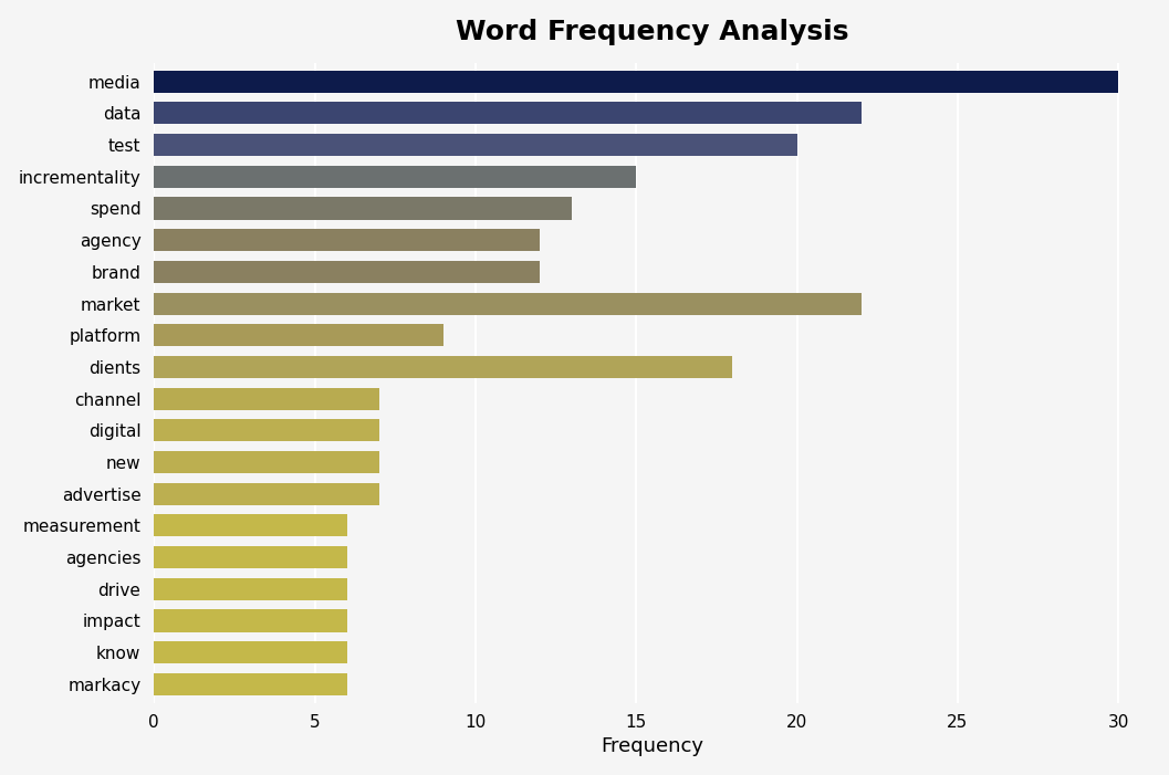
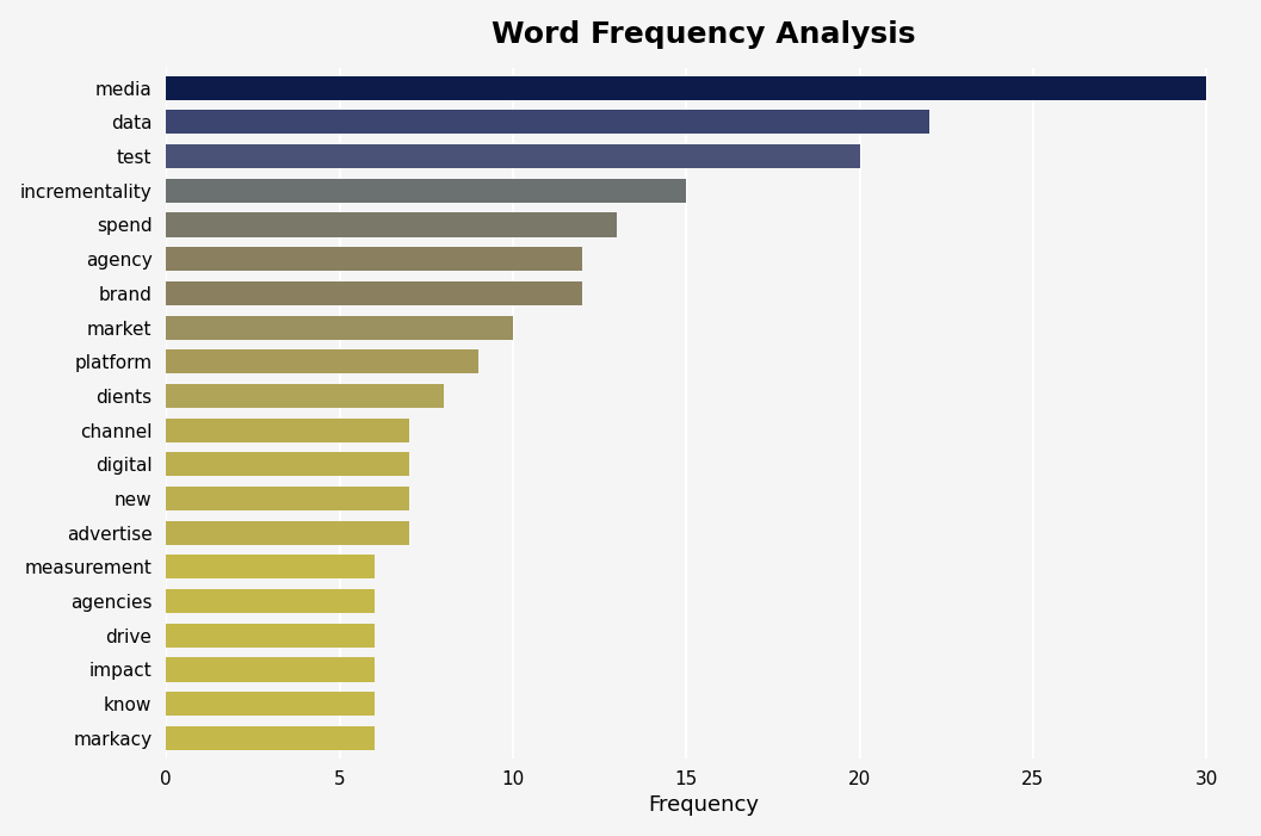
market: 22 -> 10
dients: 18 -> 8
